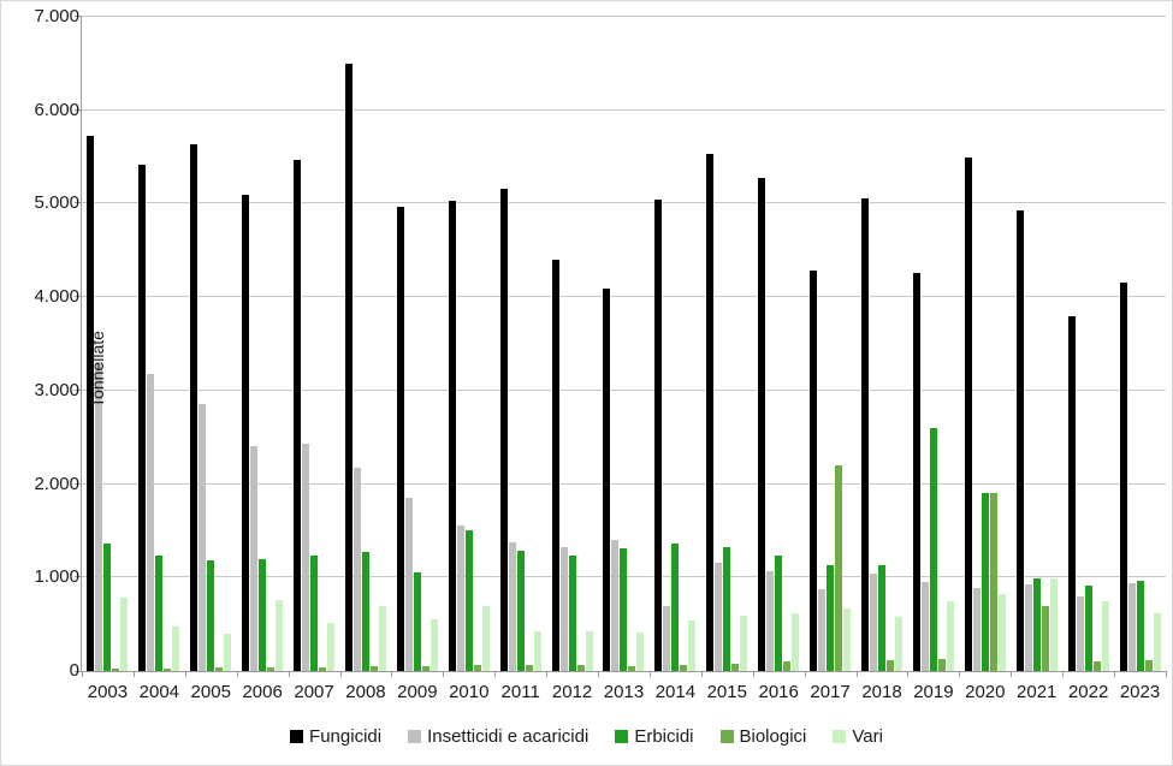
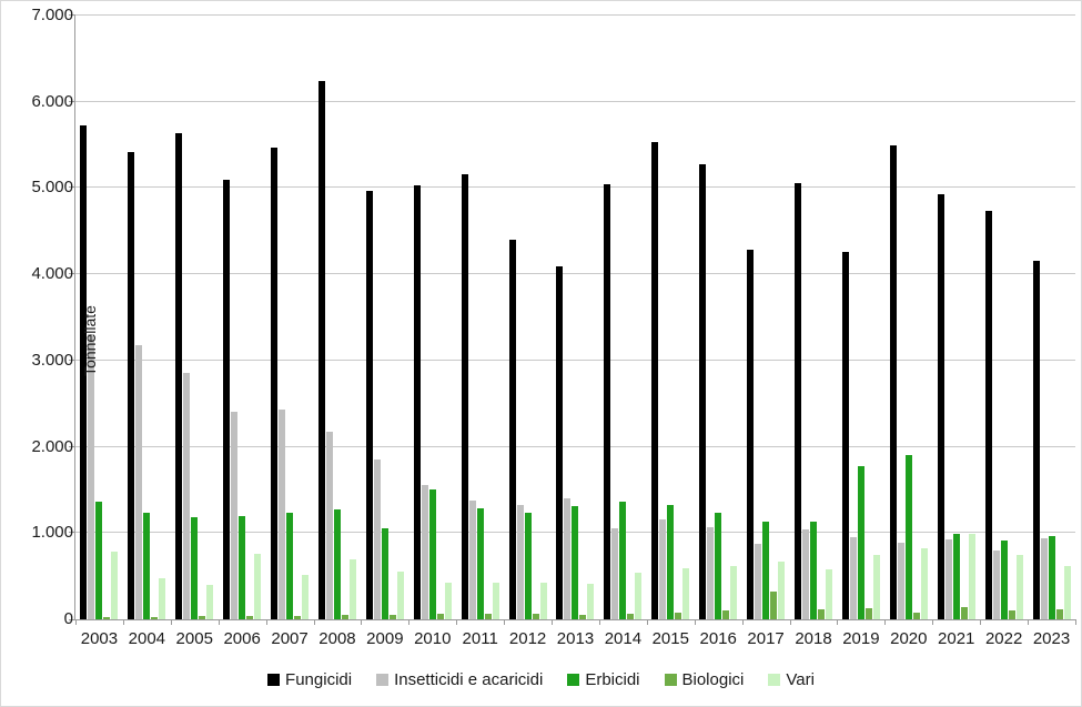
Fungicidi/2008: 6500 -> 6200
Vari/2010: 700 -> 400
Insetticidi e acaricidi/2014: 700 -> 1000
Biologici/2017: 2200 -> 300
Erbicidi/2019: 2600 -> 1800
Biologici/2020: 1900 -> 100
Biologici/2021: 700 -> 100
Fungicidi/2022: 3800 -> 4700
